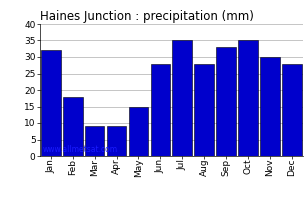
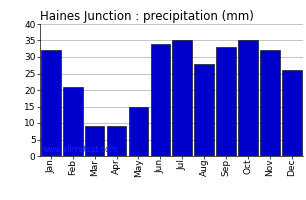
Feb: 18 -> 21
Jun: 28 -> 34
Nov: 30 -> 32
Dec: 28 -> 26
